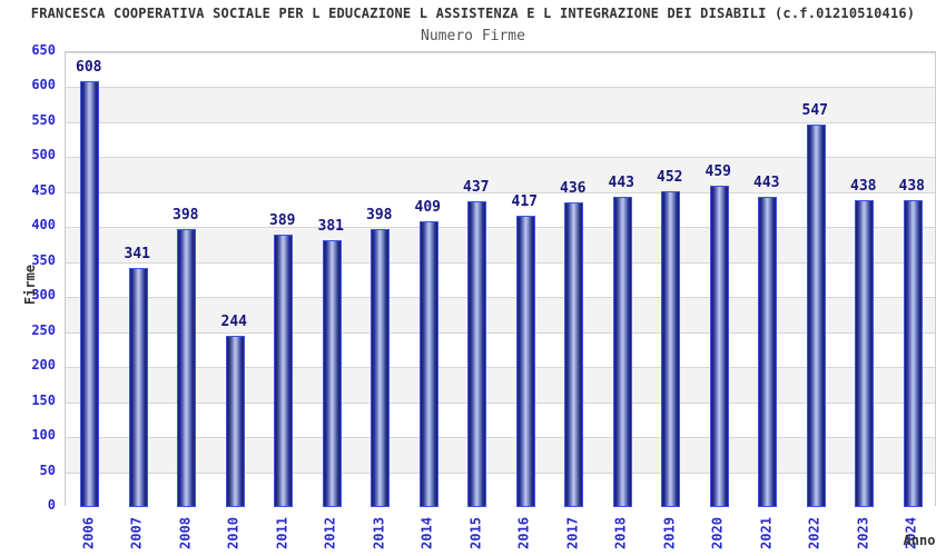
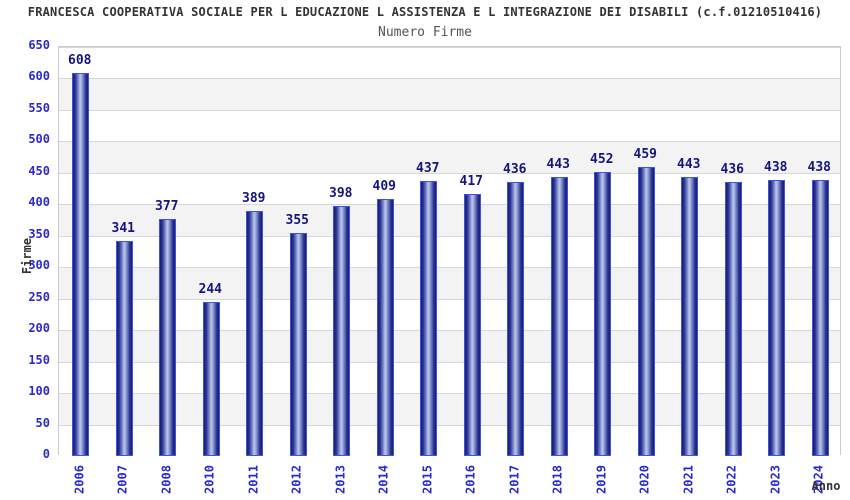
2008: 398 -> 377
2012: 381 -> 355
2022: 547 -> 436
